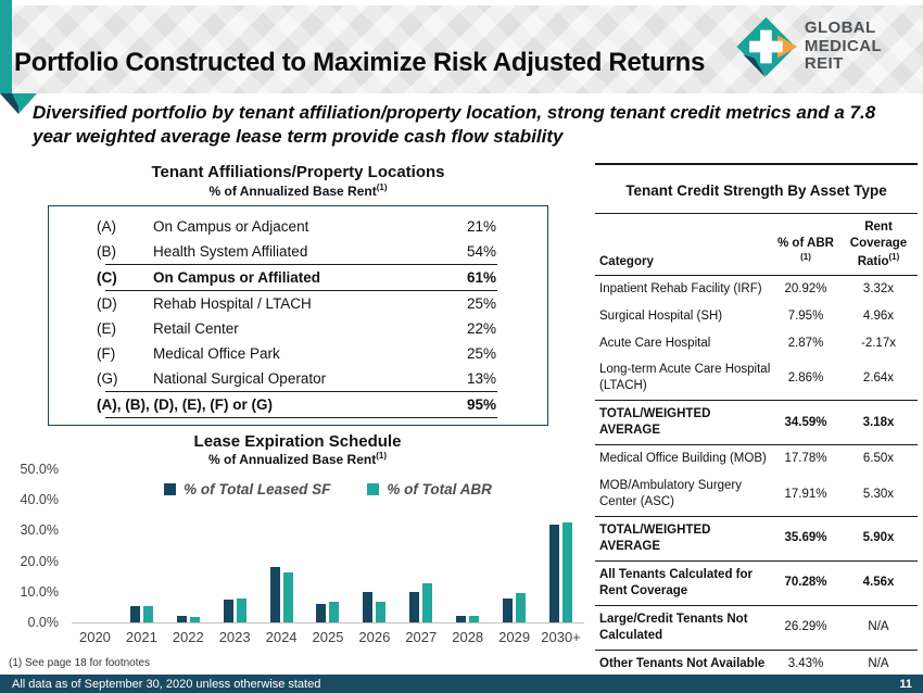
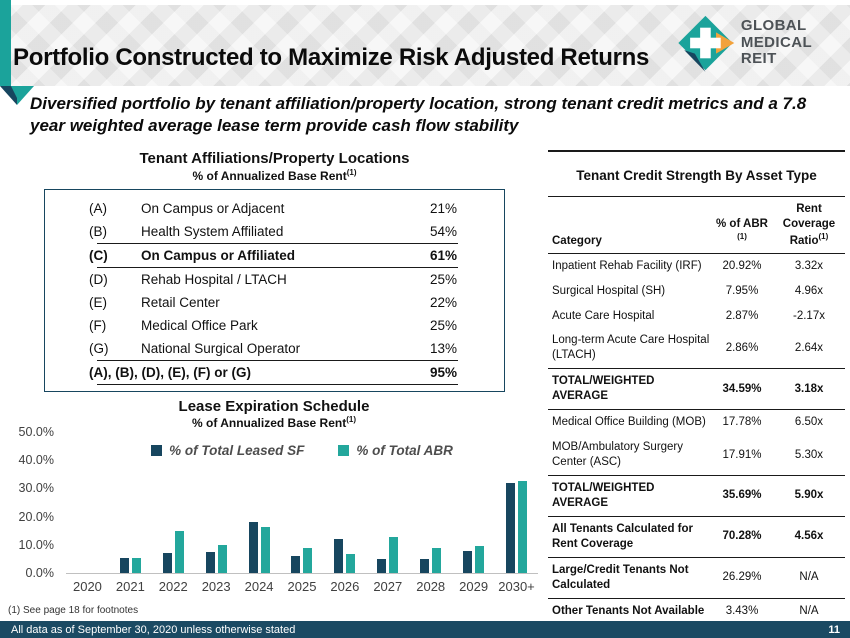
% of Total Leased SF/2022: 2% -> 7%
% of Total ABR/2022: 2% -> 15%
% of Total ABR/2023: 8% -> 10%
% of Total ABR/2025: 7% -> 9%
% of Total Leased SF/2026: 10% -> 12%
% of Total Leased SF/2027: 10% -> 5%
% of Total Leased SF/2028: 2% -> 5%
% of Total ABR/2028: 2% -> 9%
